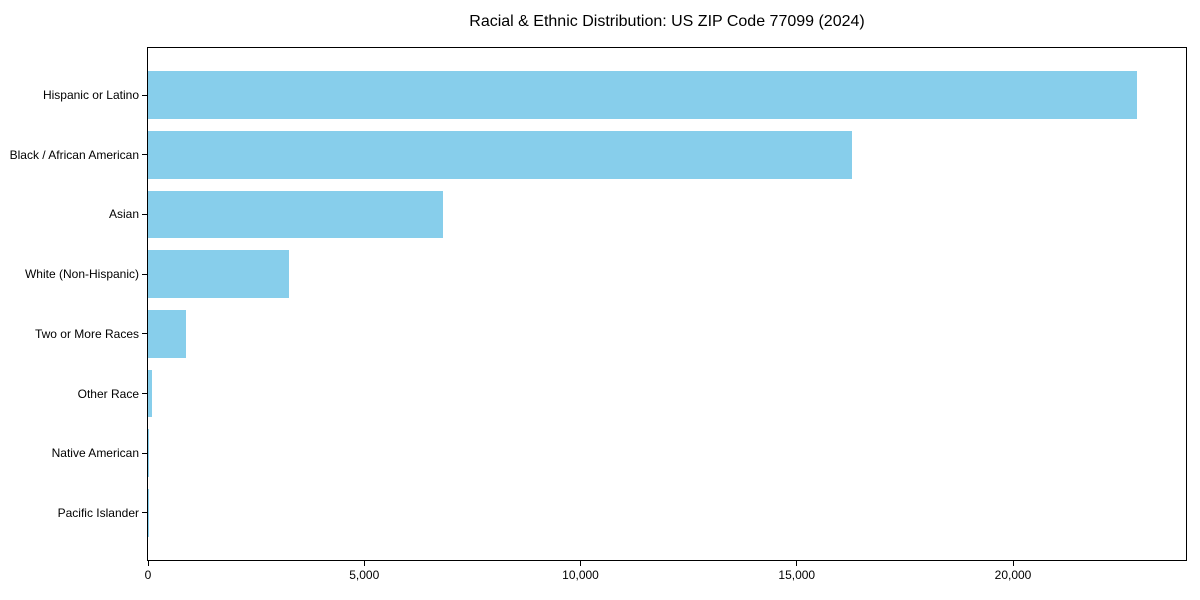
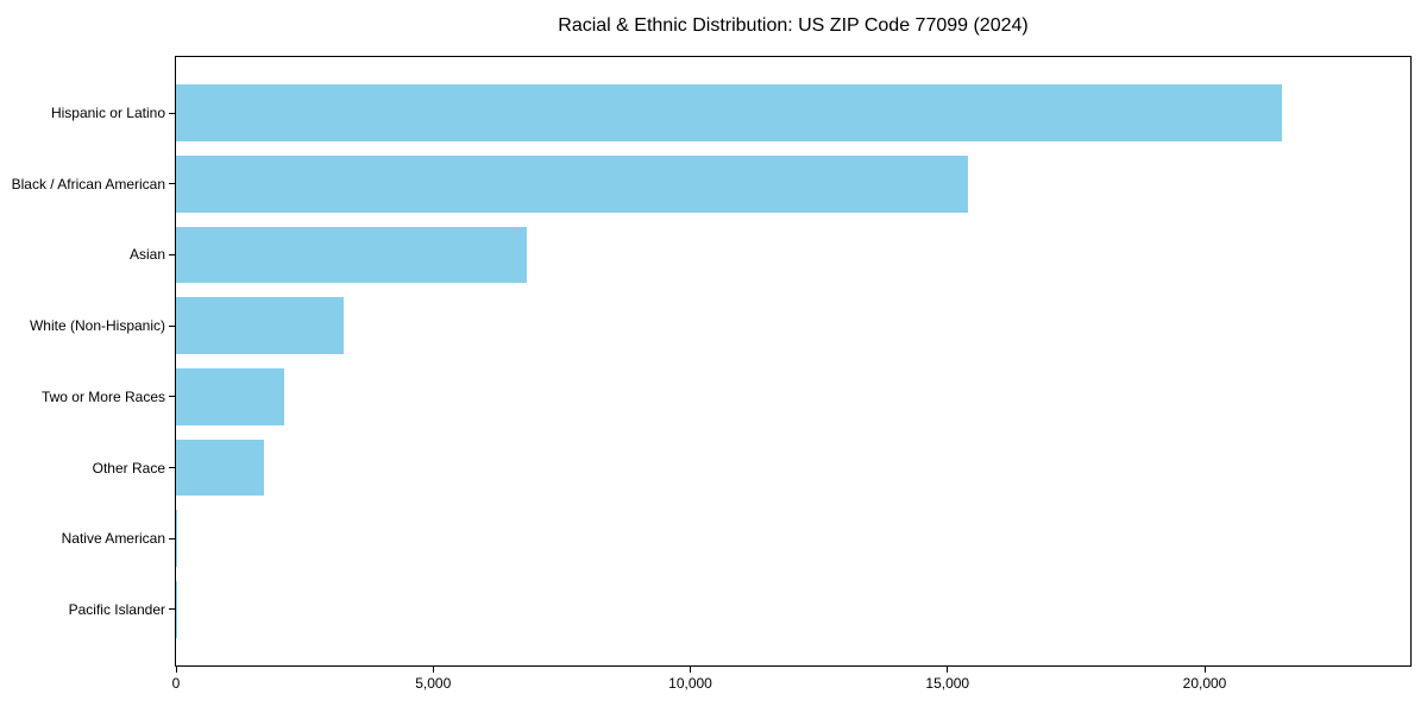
Hispanic or Latino: 22900 -> 21500
Black / African American: 16300 -> 15400
Two or More Races: 900 -> 2100
Other Race: 100 -> 1700
